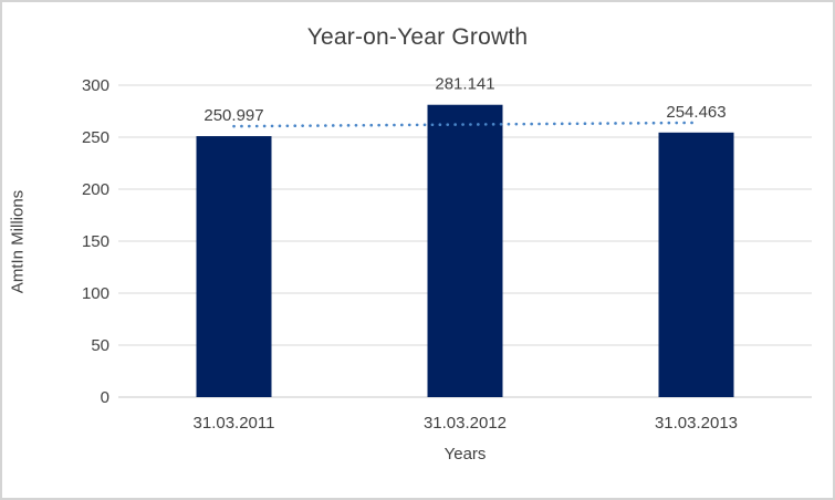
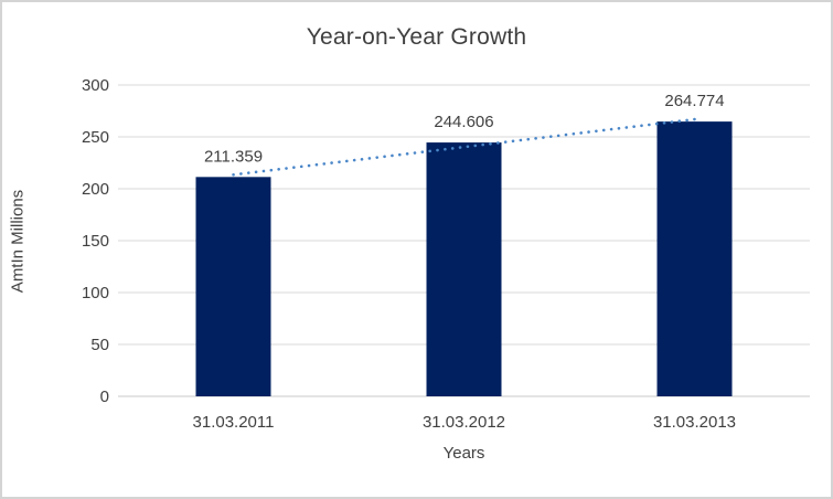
31.03.2011: 250.997 -> 211.359
31.03.2012: 281.141 -> 244.606
31.03.2013: 254.463 -> 264.774
